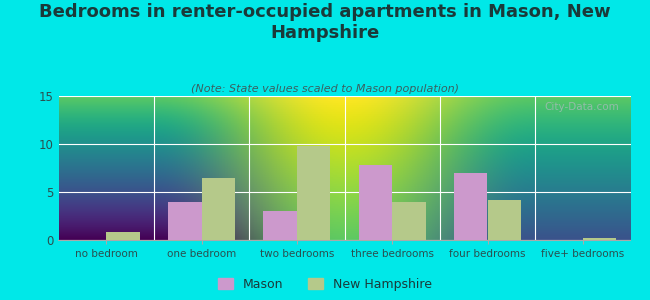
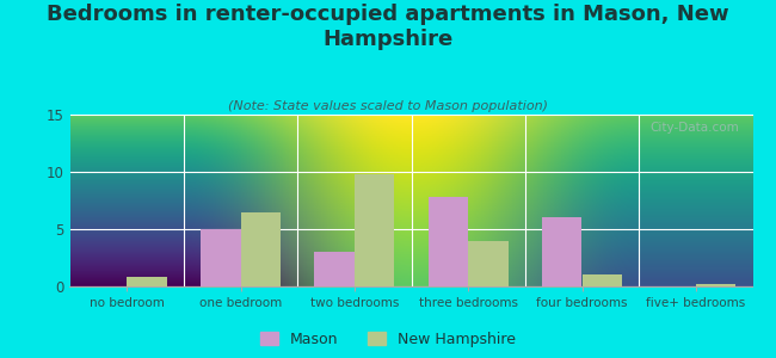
Mason/one bedroom: 4.0 -> 5.0
Mason/four bedrooms: 7.0 -> 6.0
New Hampshire/four bedrooms: 4.2 -> 1.0
